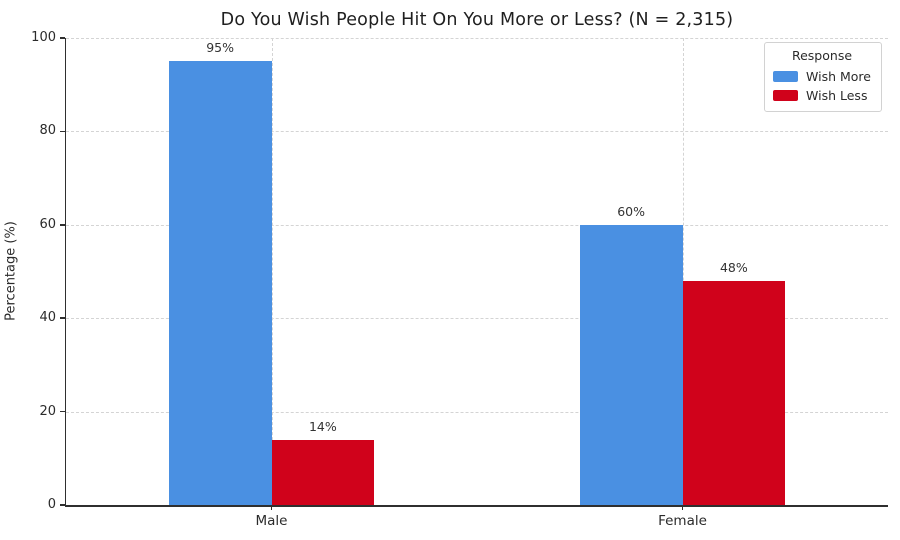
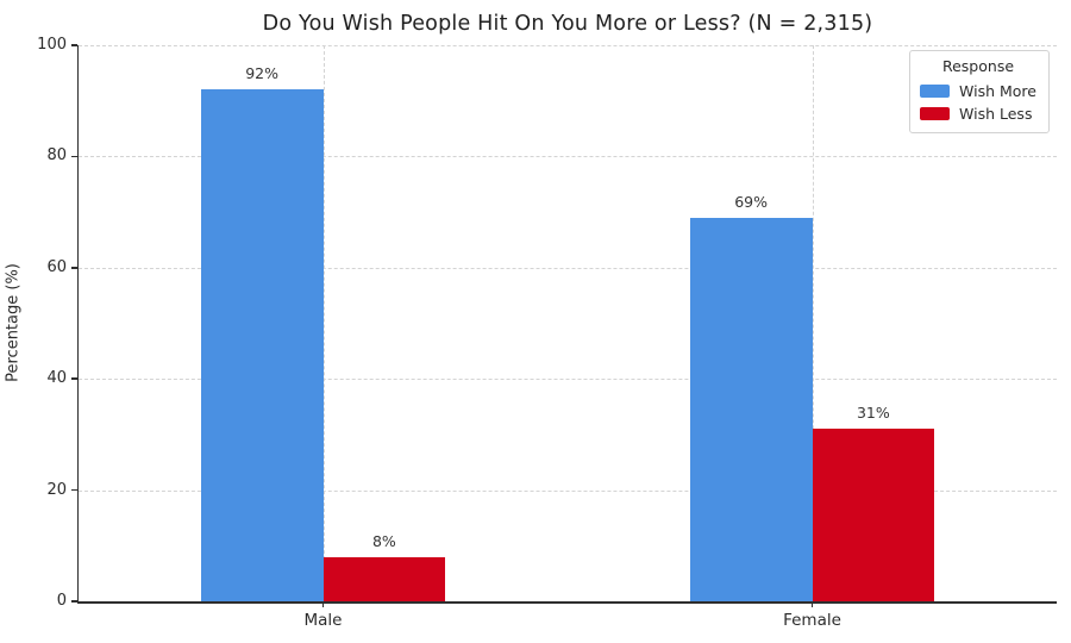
Wish More/Male: 95% -> 92%
Wish Less/Male: 14% -> 8%
Wish More/Female: 60% -> 69%
Wish Less/Female: 48% -> 31%
